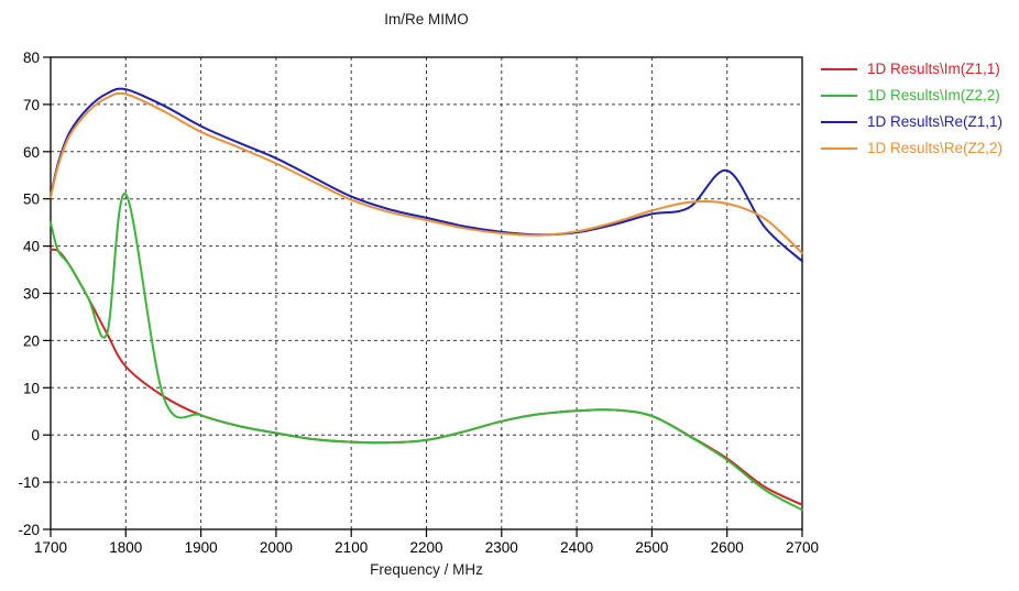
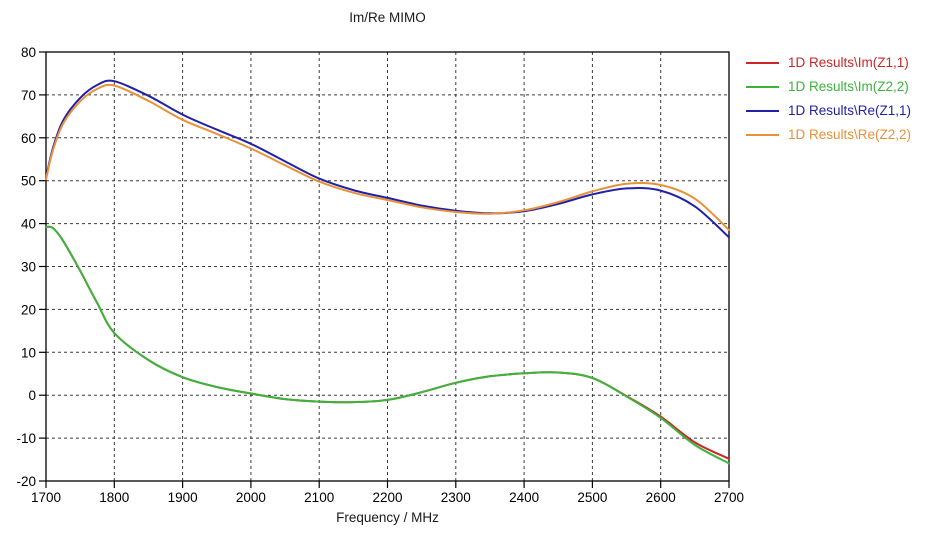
1D Results\Im(Z2,2)/1700: 45 -> 39
1D Results\Im(Z2,2)/1800: 51 -> 14
1D Results\Re(Z1,1)/2600: 56 -> 48
